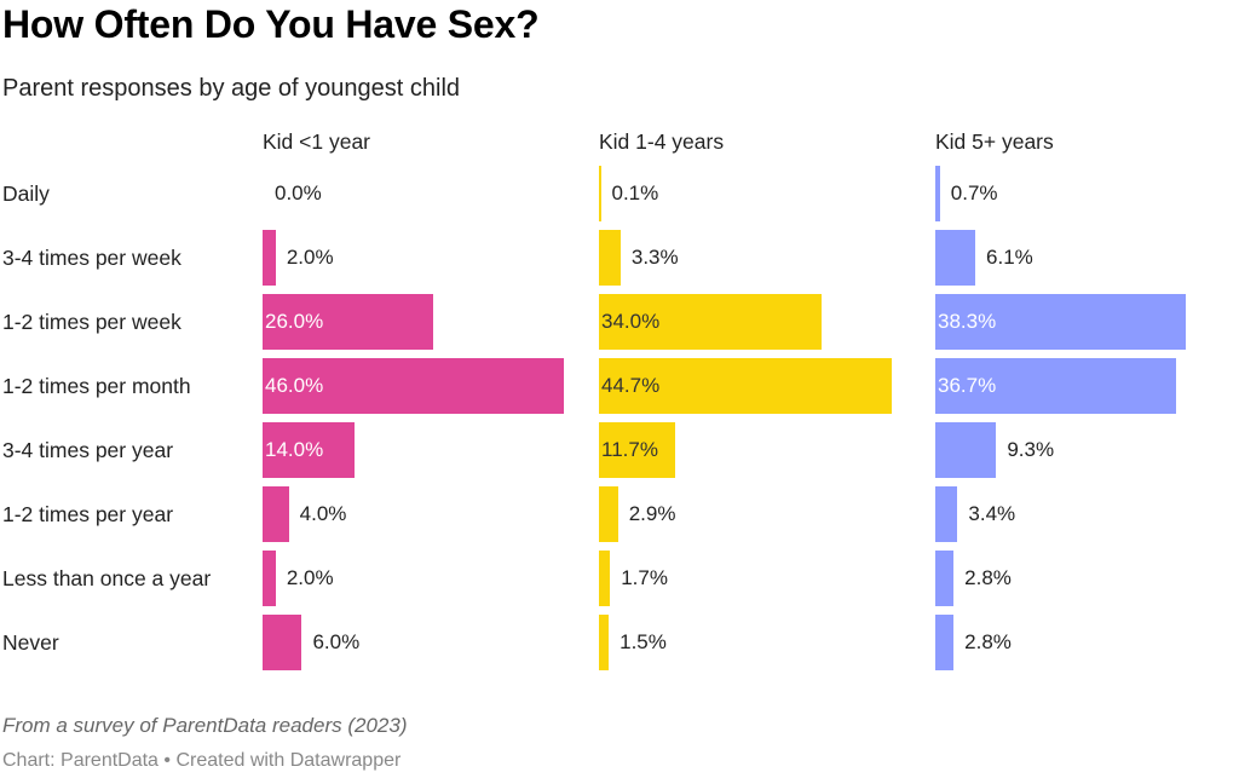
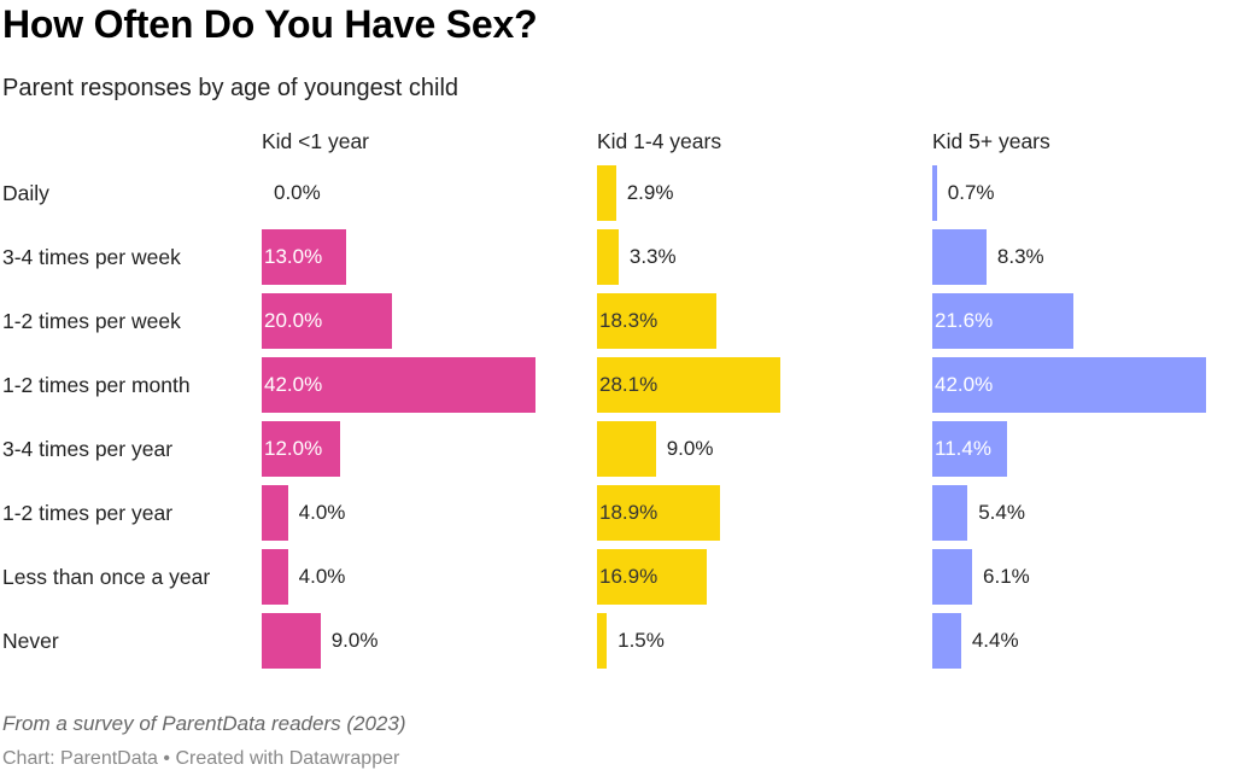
Kid 1-4 years/Daily: 0.1% -> 2.9%
Kid <1 year/3-4 times per week: 2.0% -> 13.0%
Kid 5+ years/3-4 times per week: 6.1% -> 8.3%
Kid <1 year/1-2 times per week: 26.0% -> 20.0%
Kid 1-4 years/1-2 times per week: 34.0% -> 18.3%
Kid 5+ years/1-2 times per week: 38.3% -> 21.6%
Kid <1 year/1-2 times per month: 46.0% -> 42.0%
Kid 1-4 years/1-2 times per month: 44.7% -> 28.1%
Kid 5+ years/1-2 times per month: 36.7% -> 42.0%
Kid <1 year/3-4 times per year: 14.0% -> 12.0%
Kid 1-4 years/3-4 times per year: 11.7% -> 9.0%
Kid 5+ years/3-4 times per year: 9.3% -> 11.4%
Kid 1-4 years/1-2 times per year: 2.9% -> 18.9%
Kid 5+ years/1-2 times per year: 3.4% -> 5.4%
Kid <1 year/Less than once a year: 2.0% -> 4.0%
Kid 1-4 years/Less than once a year: 1.7% -> 16.9%
Kid 5+ years/Less than once a year: 2.8% -> 6.1%
Kid <1 year/Never: 6.0% -> 9.0%
Kid 5+ years/Never: 2.8% -> 4.4%
